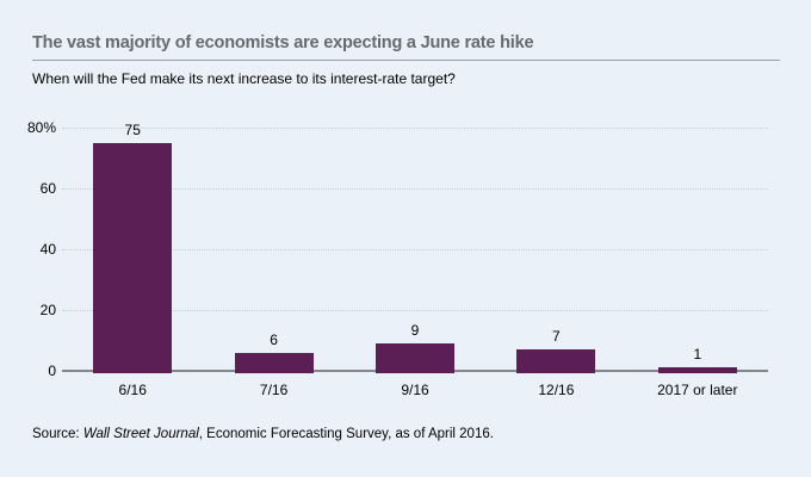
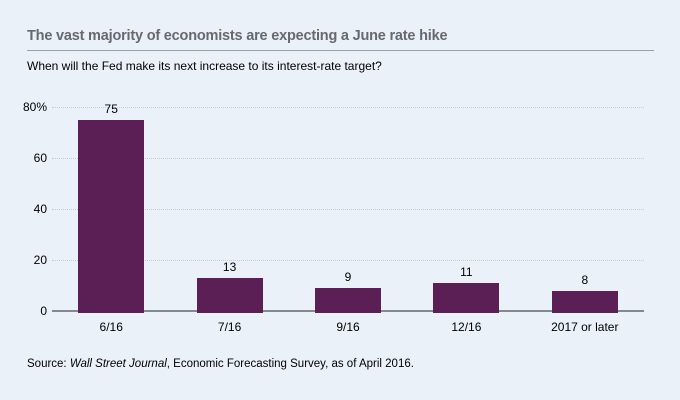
7/16: 6 -> 13
12/16: 7 -> 11
2017 or later: 1 -> 8
